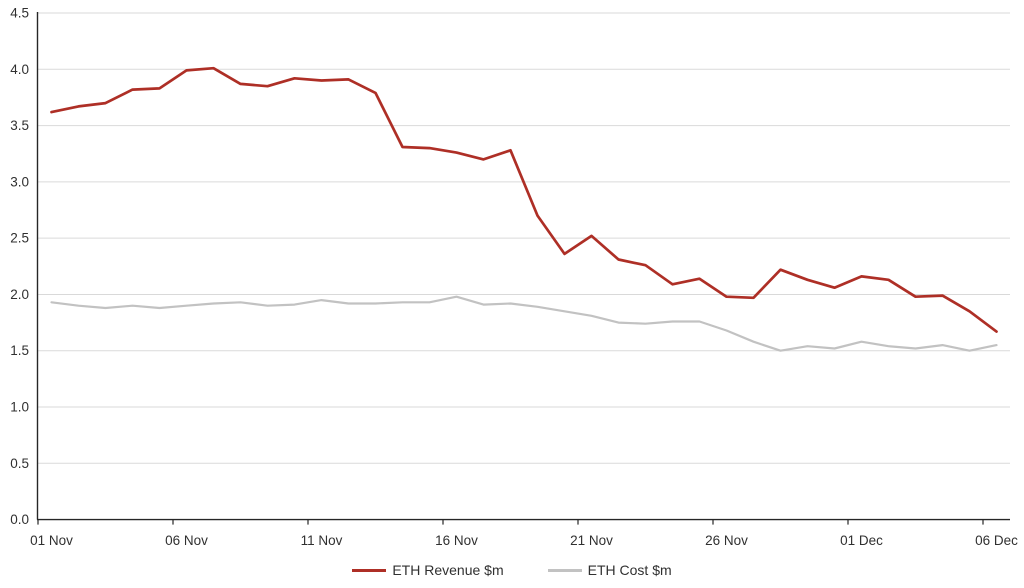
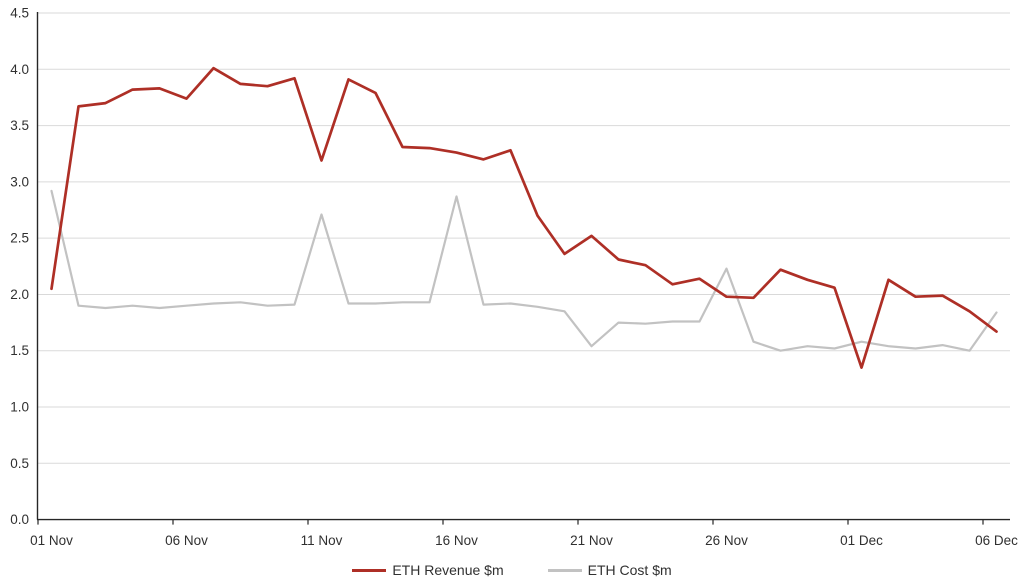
ETH Revenue $m/01 Nov: 3.62 -> 2.05
ETH Cost $m/01 Nov: 1.93 -> 2.92
ETH Revenue $m/06 Nov: 3.99 -> 3.74
ETH Revenue $m/11 Nov: 3.90 -> 3.19
ETH Cost $m/11 Nov: 1.95 -> 2.71
ETH Cost $m/16 Nov: 1.98 -> 2.87
ETH Cost $m/21 Nov: 1.81 -> 1.54
ETH Cost $m/26 Nov: 1.68 -> 2.23
ETH Revenue $m/01 Dec: 2.16 -> 1.35
ETH Cost $m/06 Dec: 1.55 -> 1.84
